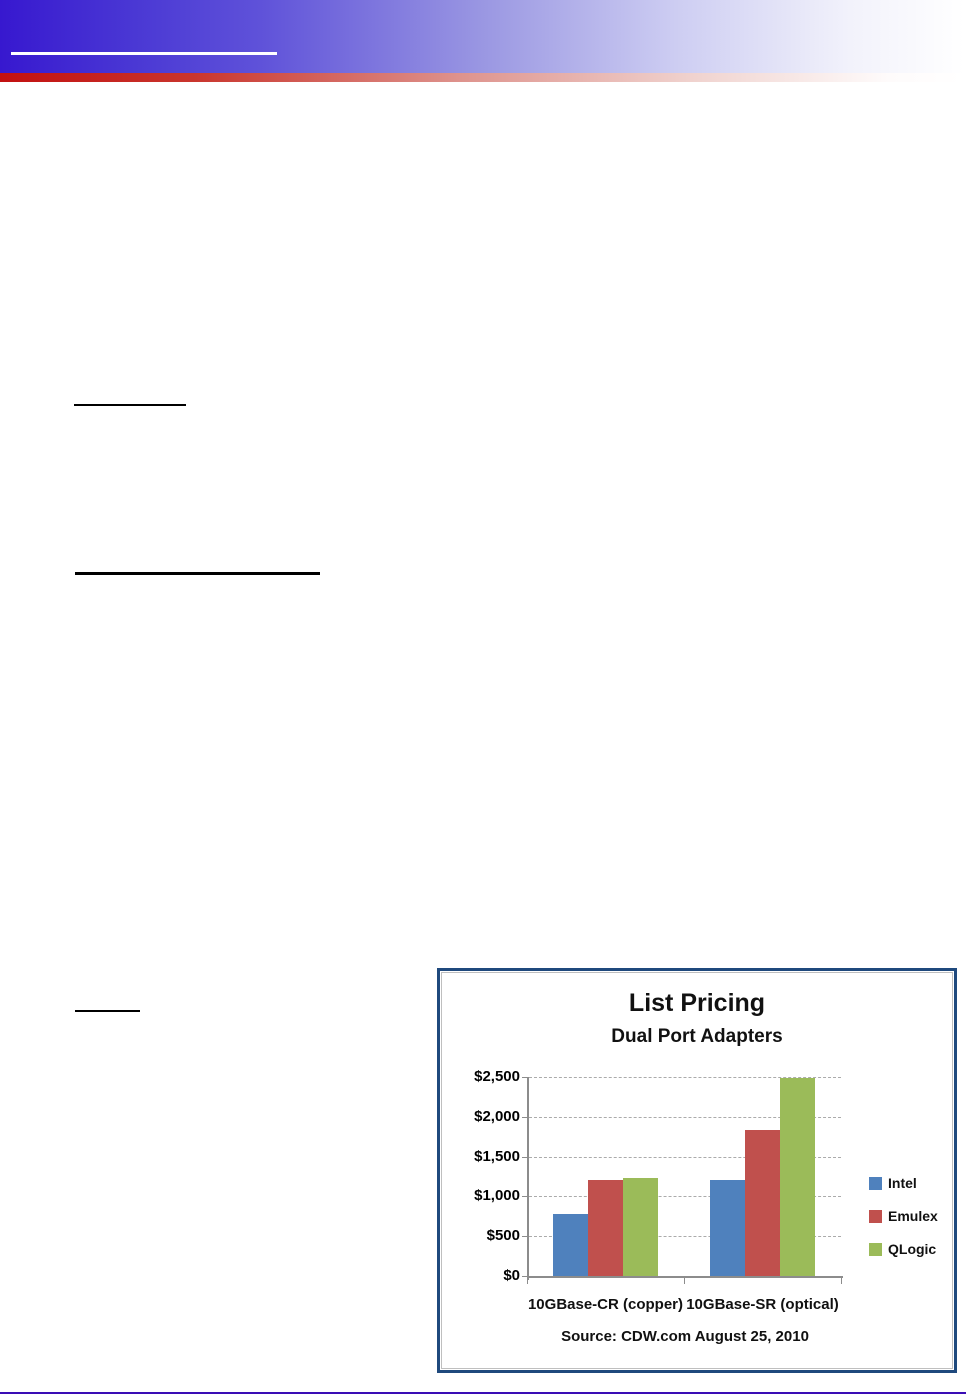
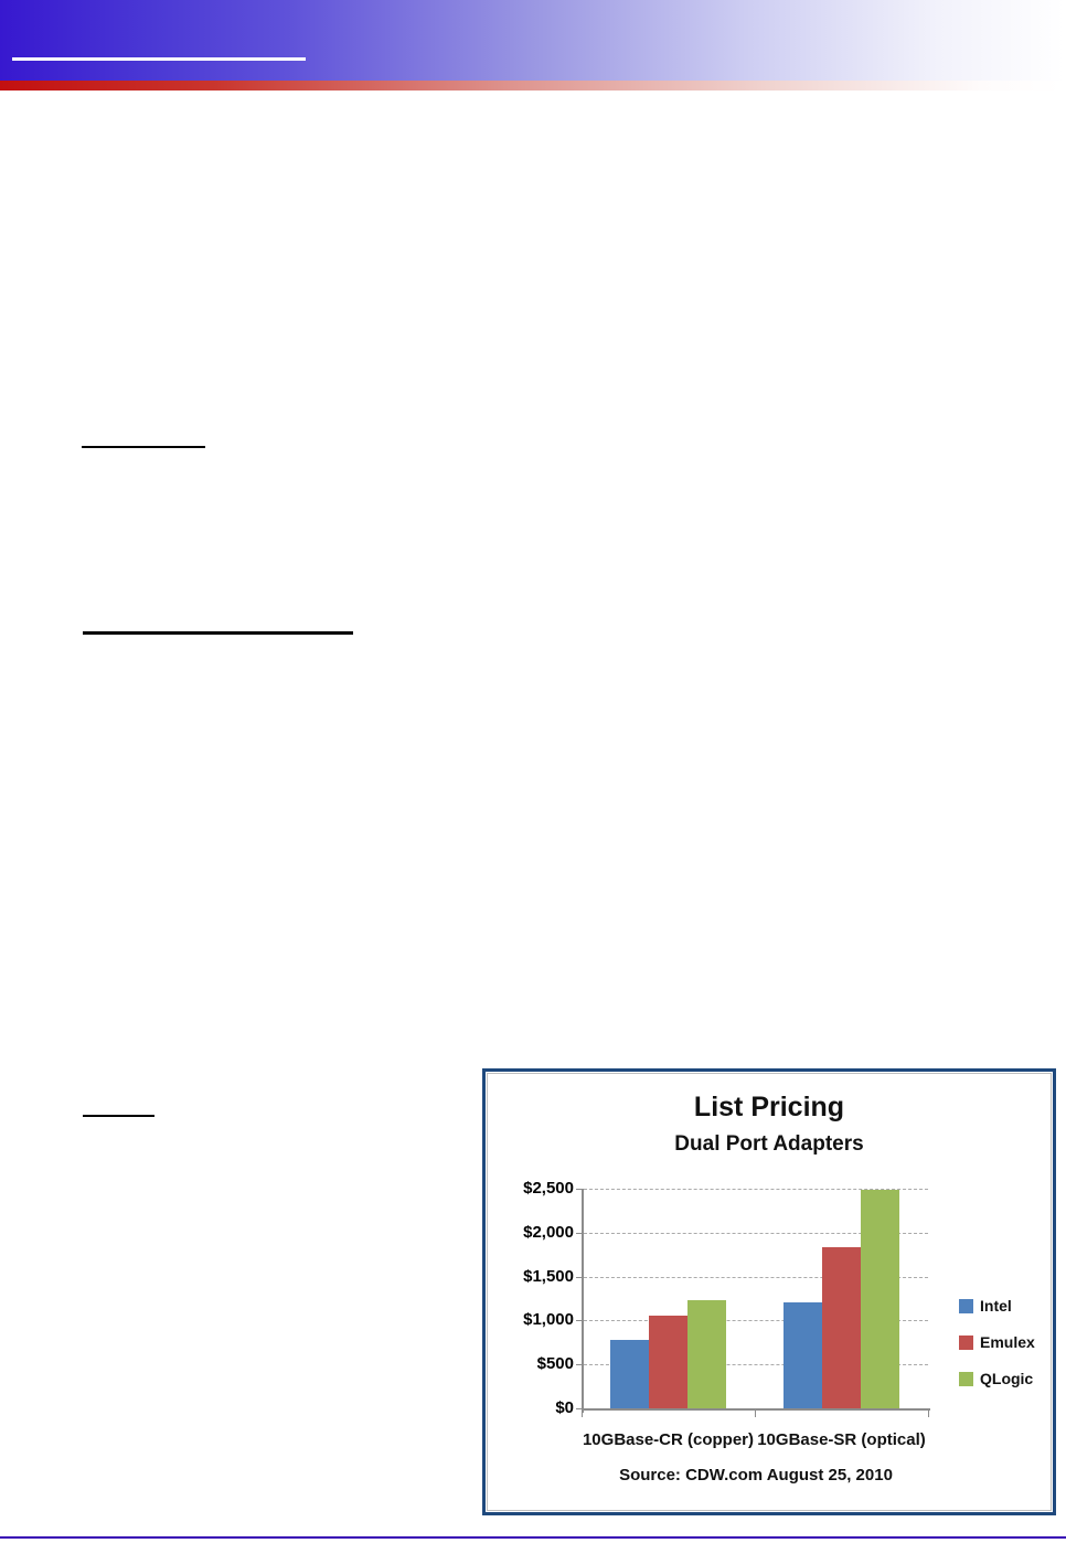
Emulex/10GBase-CR (copper): $1200 -> $1000
